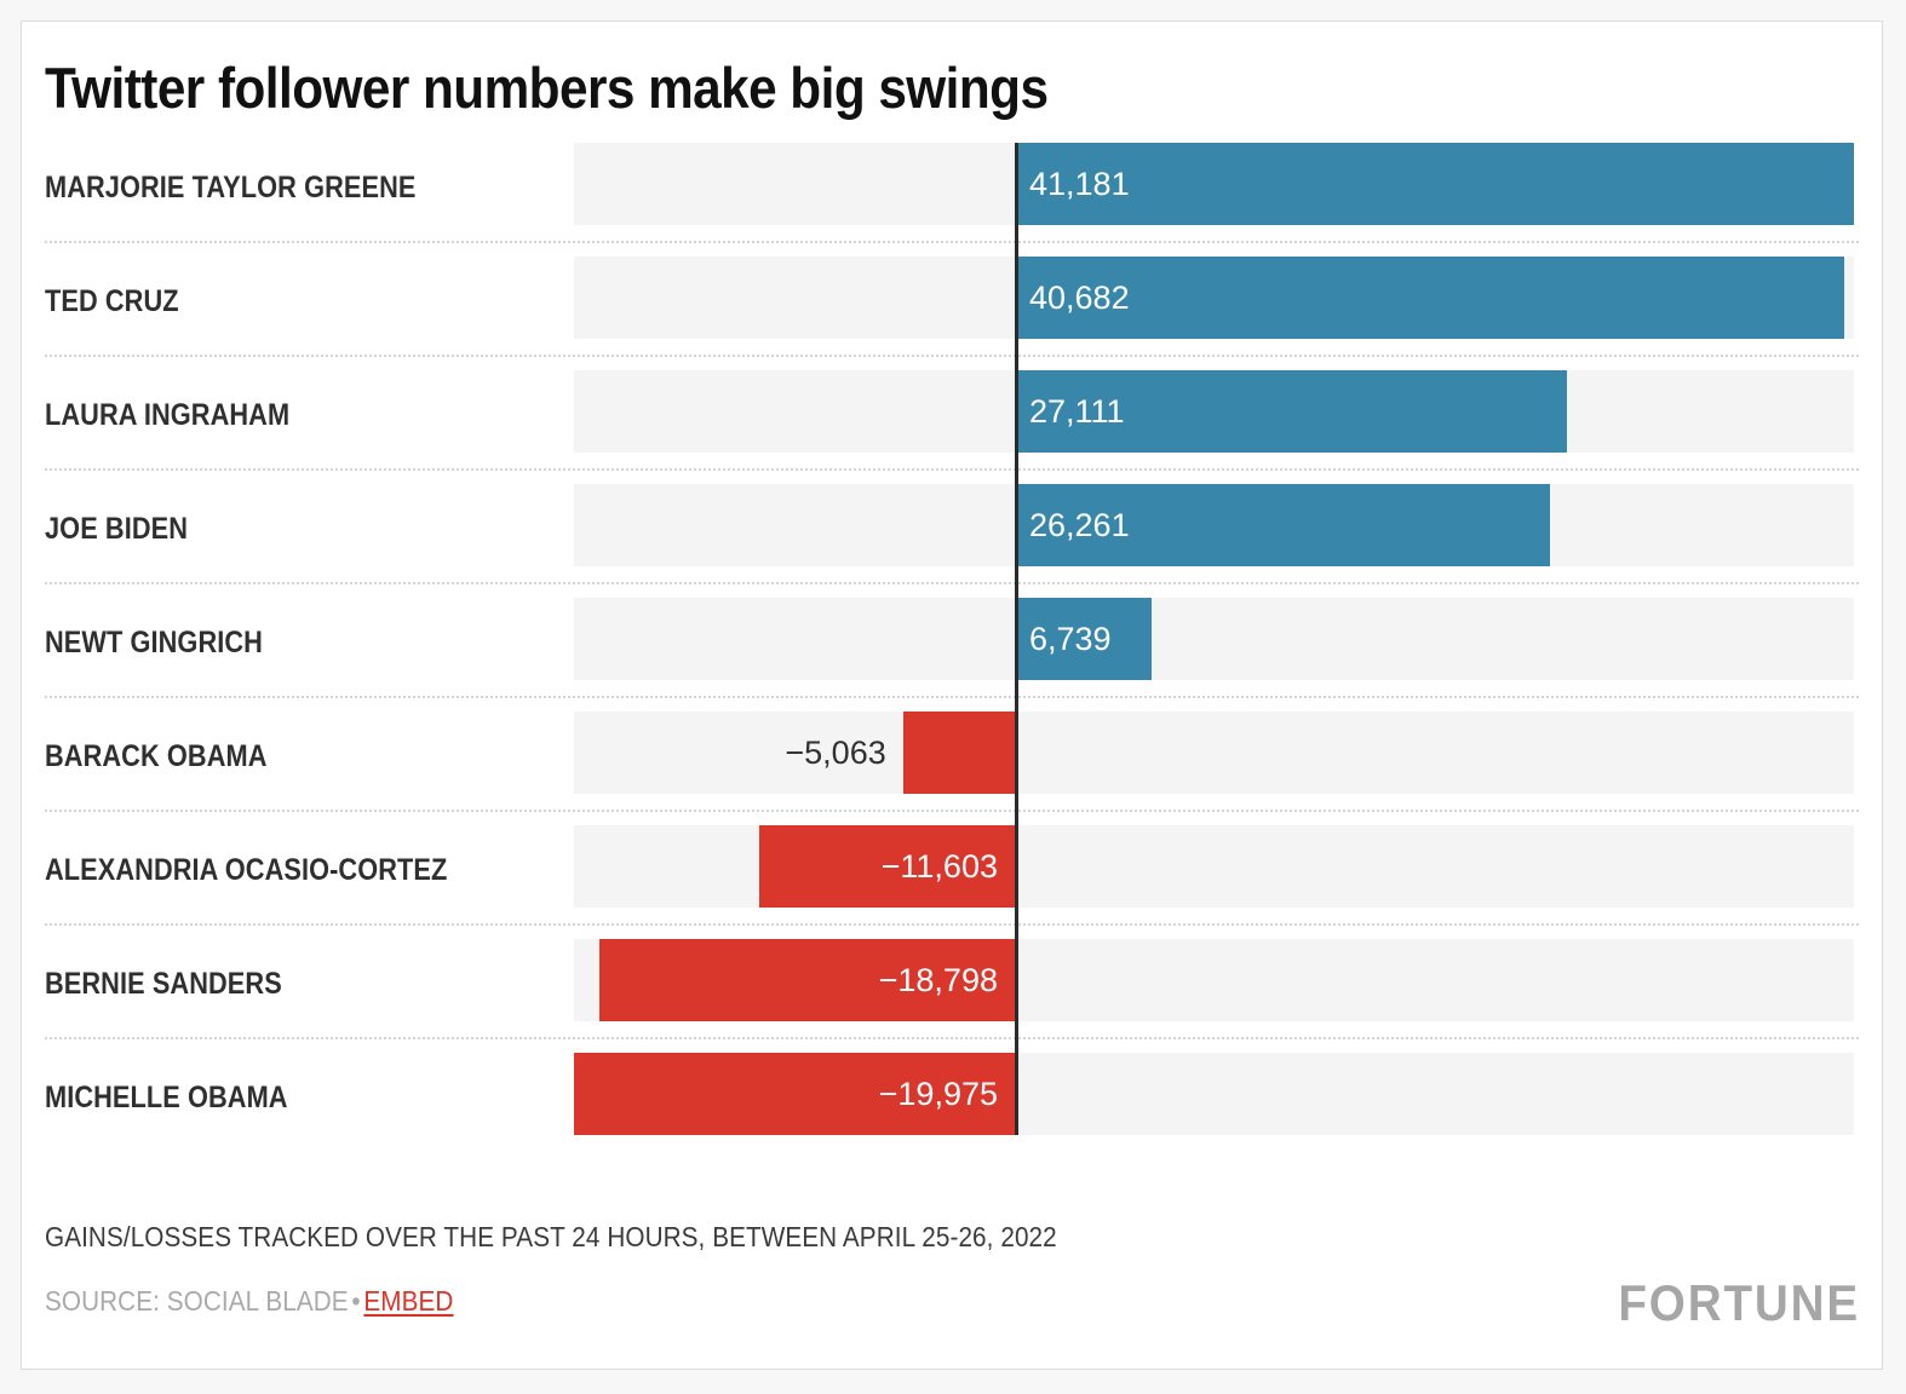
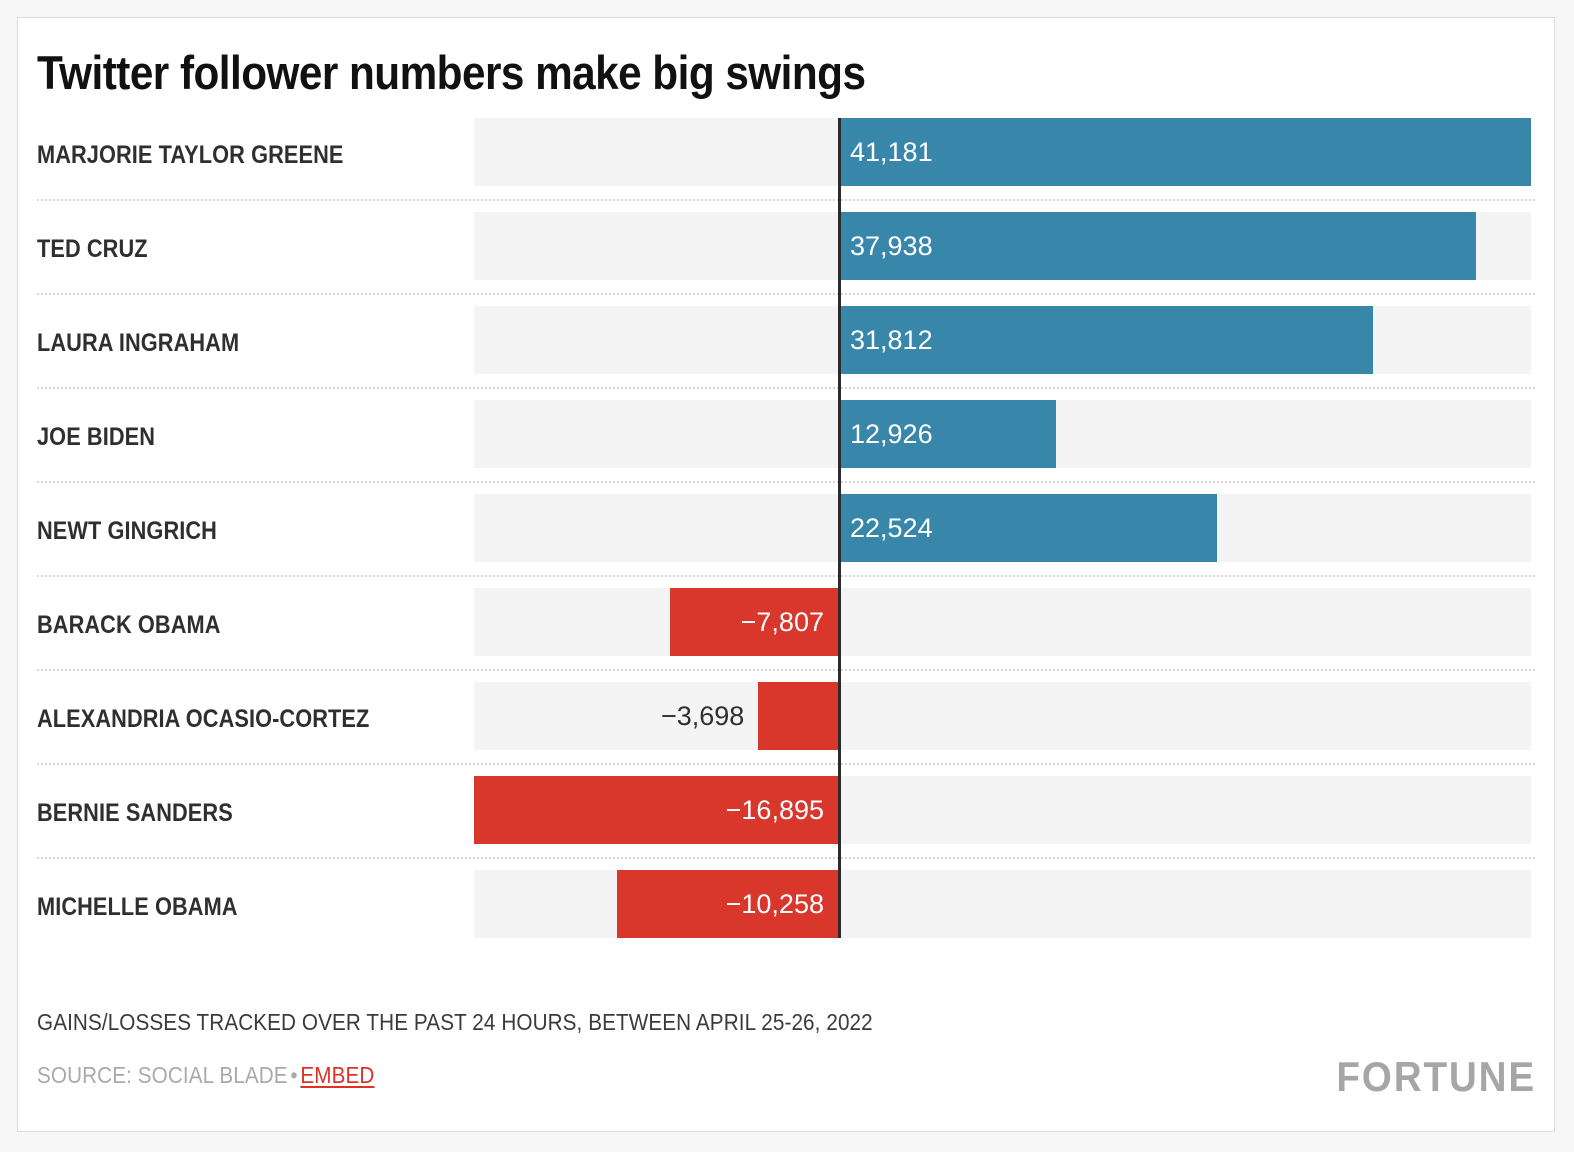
TED CRUZ: 40,682 -> 37,938
LAURA INGRAHAM: 27,111 -> 31,812
JOE BIDEN: 26,261 -> 12,926
NEWT GINGRICH: 6,739 -> 22,524
BARACK OBAMA: −5,063 -> −7,807
ALEXANDRIA OCASIO-CORTEZ: −11,603 -> −3,698
BERNIE SANDERS: −18,798 -> −16,895
MICHELLE OBAMA: −19,975 -> −10,258
